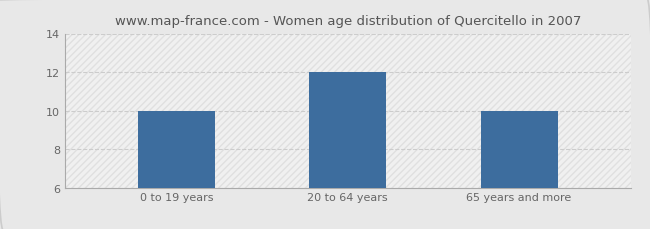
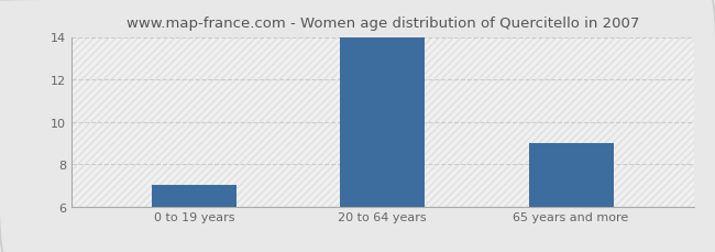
0 to 19 years: 10 -> 7
20 to 64 years: 12 -> 14
65 years and more: 10 -> 9
